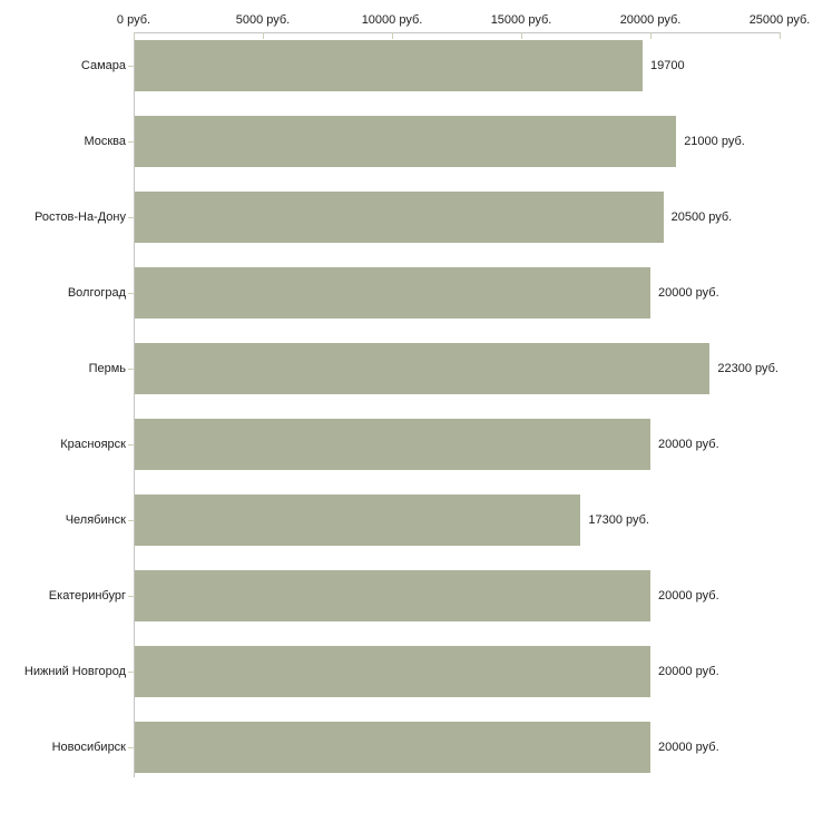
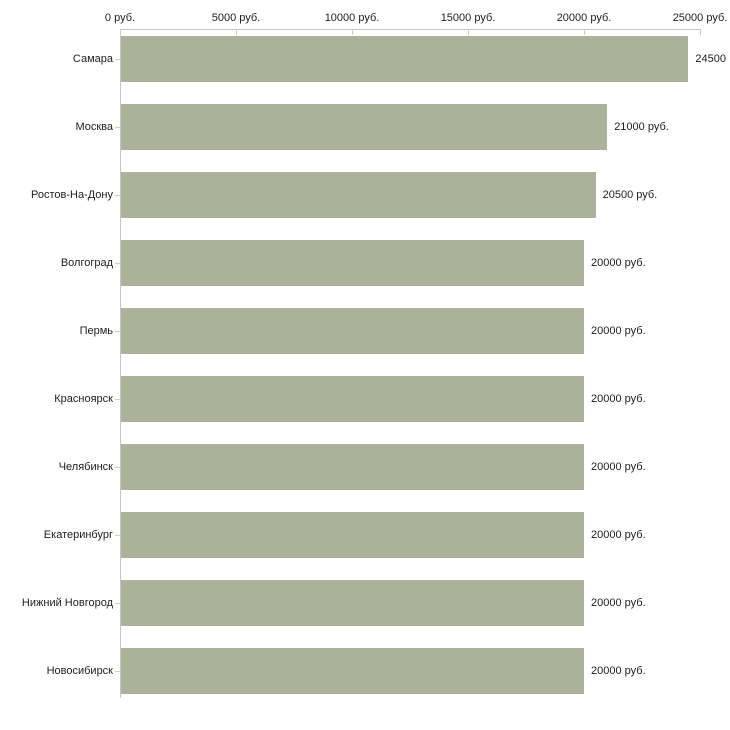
Самара: 19700 -> 24500
Пермь: 22300 -> 20000
Челябинск: 17300 -> 20000
